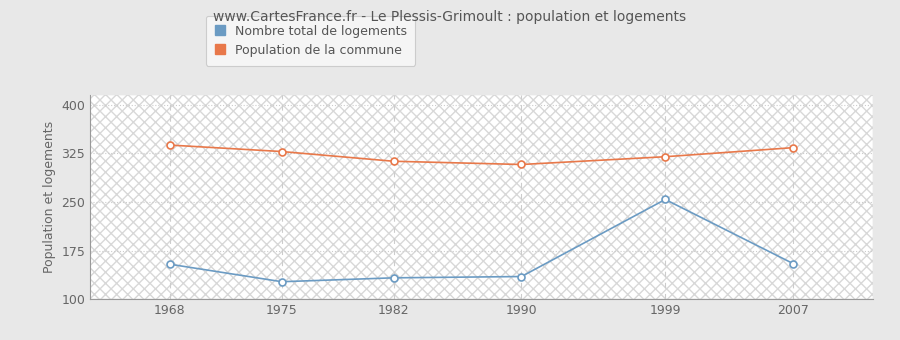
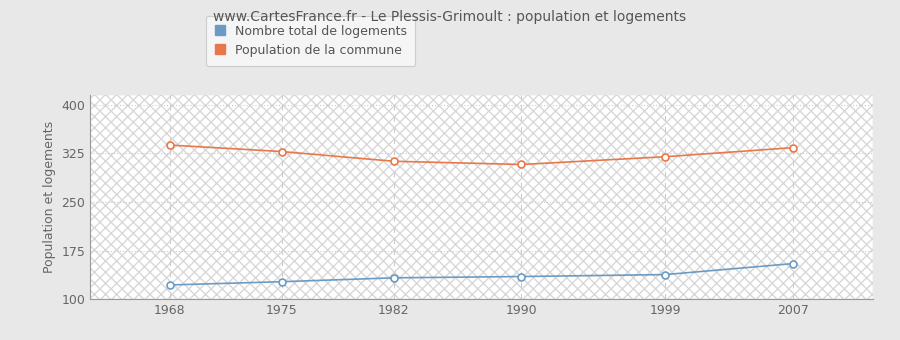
Nombre total de logements/1968: 154 -> 122
Nombre total de logements/1999: 254 -> 138
